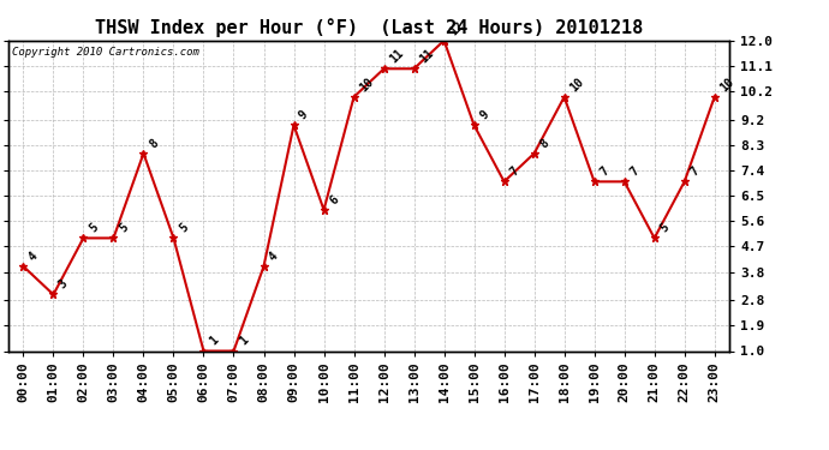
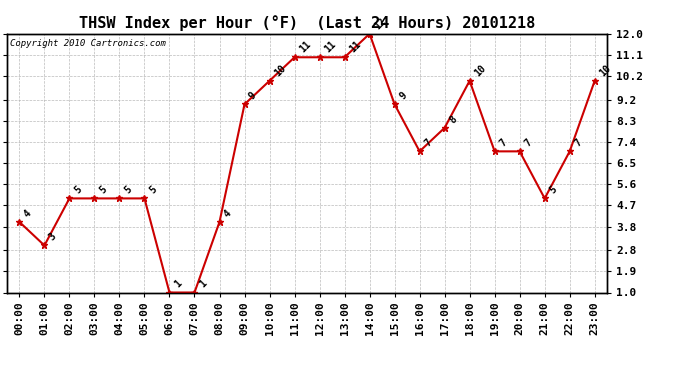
04:00: 8 -> 5
10:00: 6 -> 10
11:00: 10 -> 11
